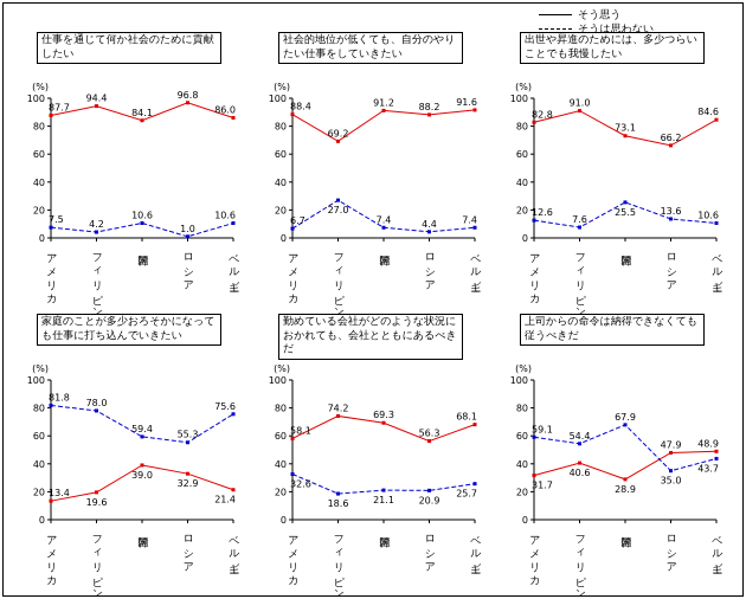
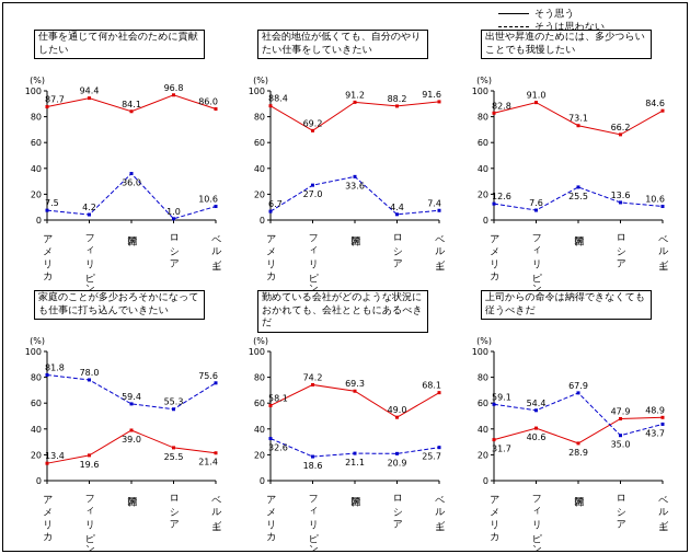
仕事を通じて何か社会のために貢献したい/そうは思わない/韓国: 10.6 -> 36.0
社会的地位が低くても、自分のやりたい仕事をしていきたい/そうは思わない/韓国: 7.4 -> 33.6
家庭のことが多少おろそかになっても仕事に打ち込んでいきたい/そう思う/ロシア: 32.9 -> 25.5
勤めている会社がどのような状況におかれても、会社とともにあるべきだ/そう思う/ロシア: 56.3 -> 49.0
